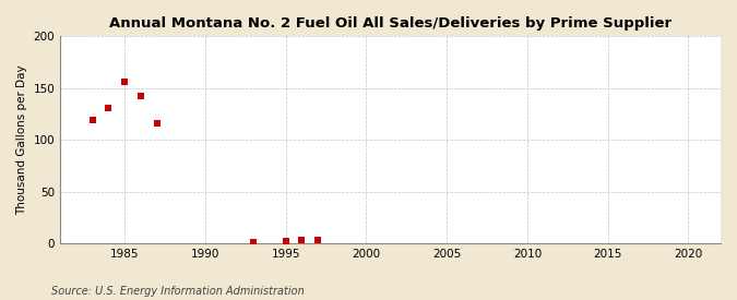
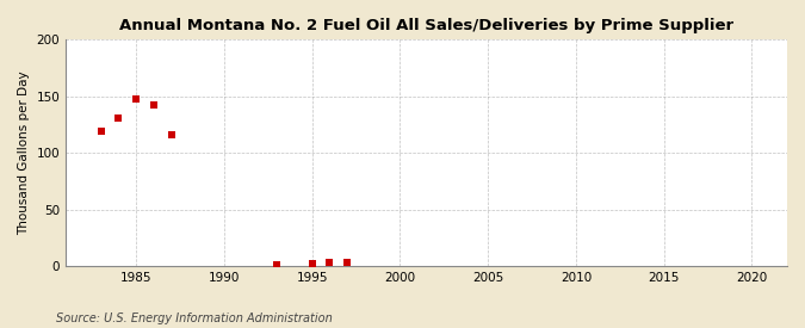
1985: 156 -> 148
